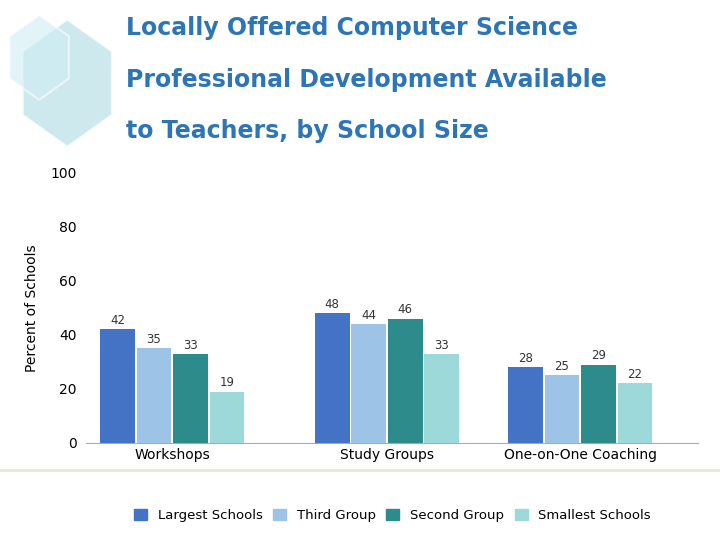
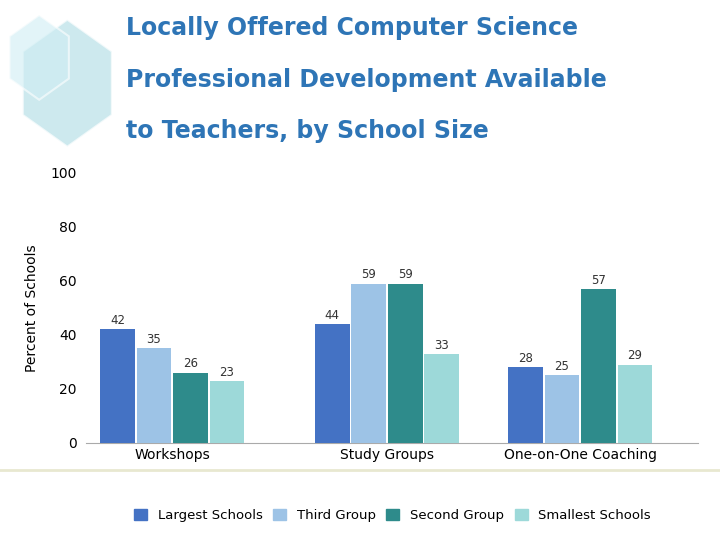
Second Group/Workshops: 33 -> 26
Smallest Schools/Workshops: 19 -> 23
Largest Schools/Study Groups: 48 -> 44
Third Group/Study Groups: 44 -> 59
Second Group/Study Groups: 46 -> 59
Second Group/One-on-One Coaching: 29 -> 57
Smallest Schools/One-on-One Coaching: 22 -> 29
